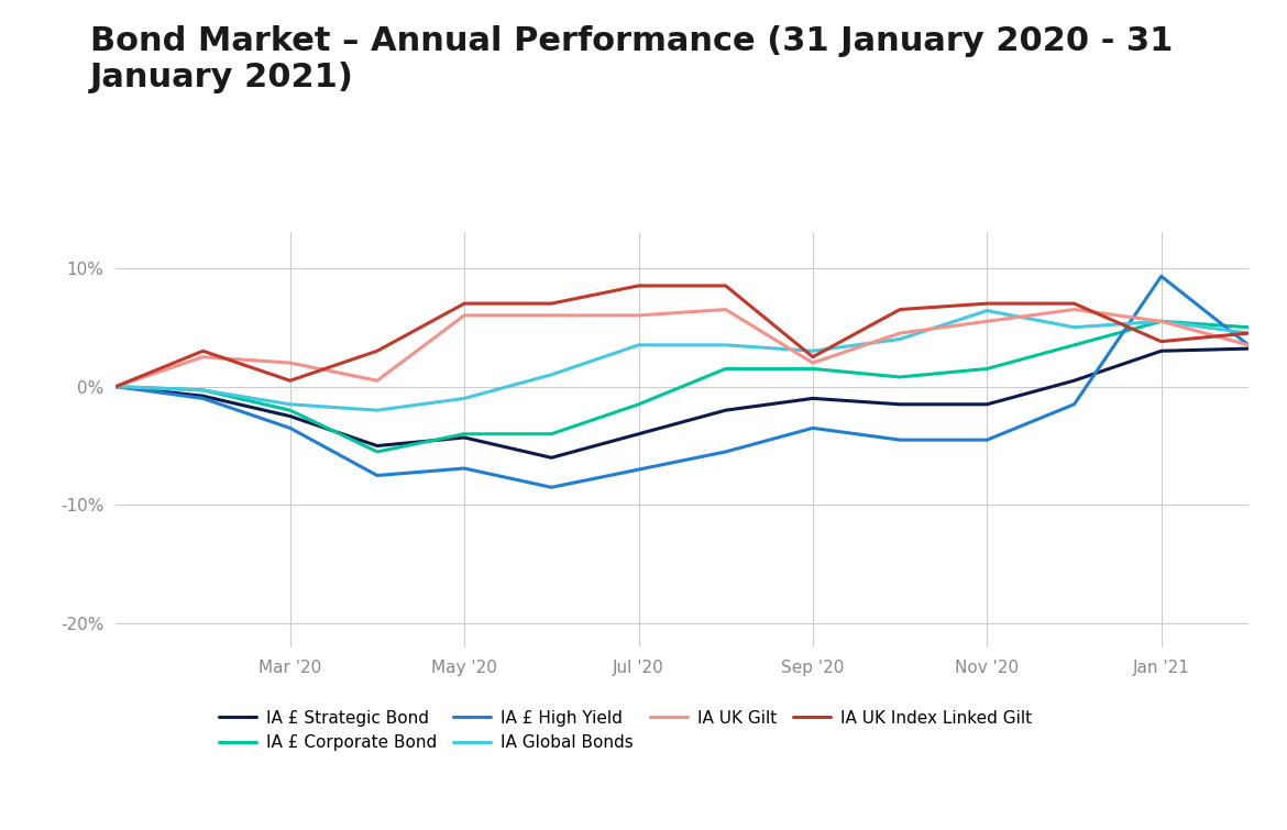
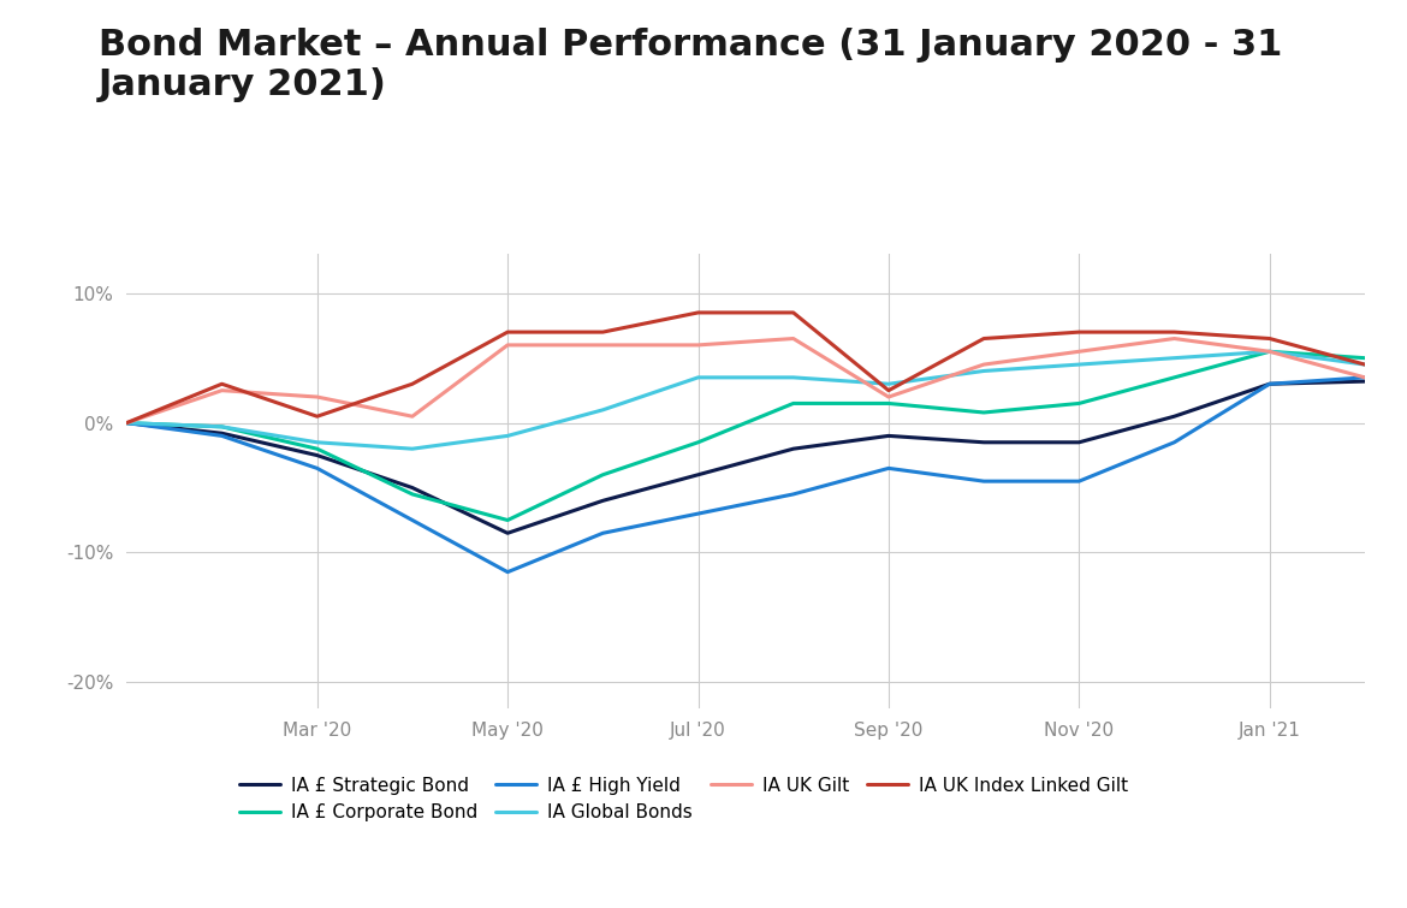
IA £ Strategic Bond/May '20: -4.3% -> -8.5%
IA £ Corporate Bond/May '20: -4.0% -> -7.5%
IA £ High Yield/May '20: -6.9% -> -11.5%
IA Global Bonds/Nov '20: 6.4% -> 4.5%
IA £ High Yield/Jan '21: 9.3% -> 3.0%
IA UK Index Linked Gilt/Jan '21: 3.8% -> 6.5%
